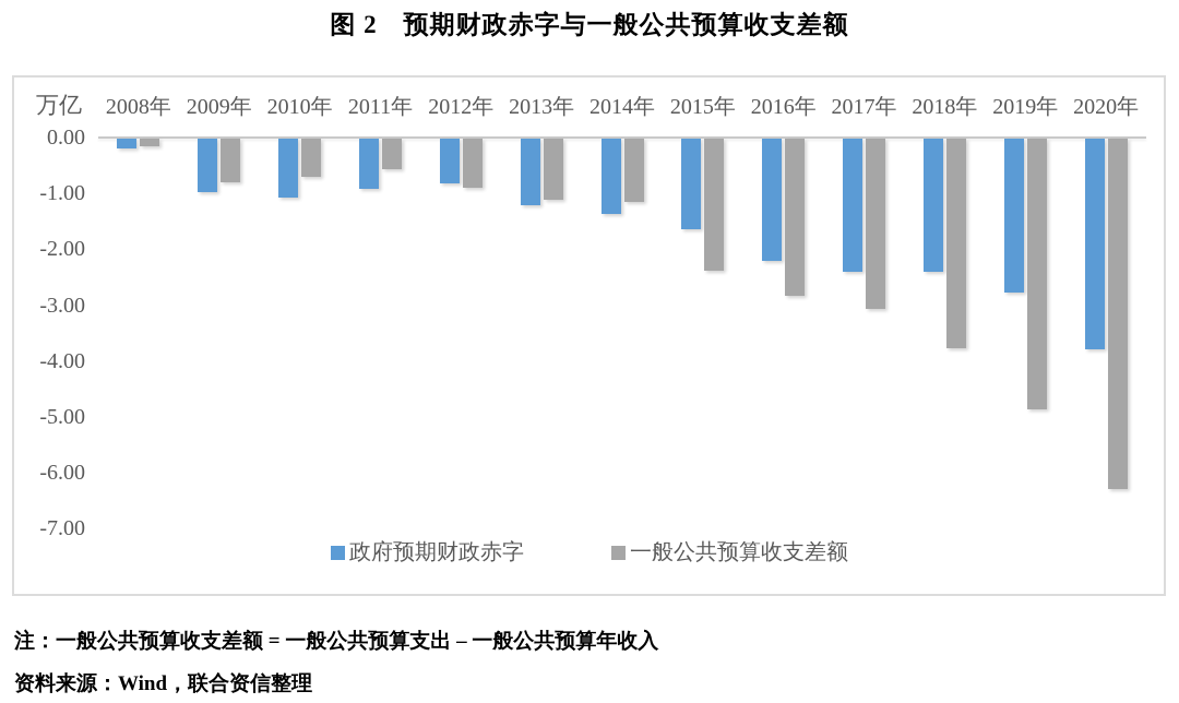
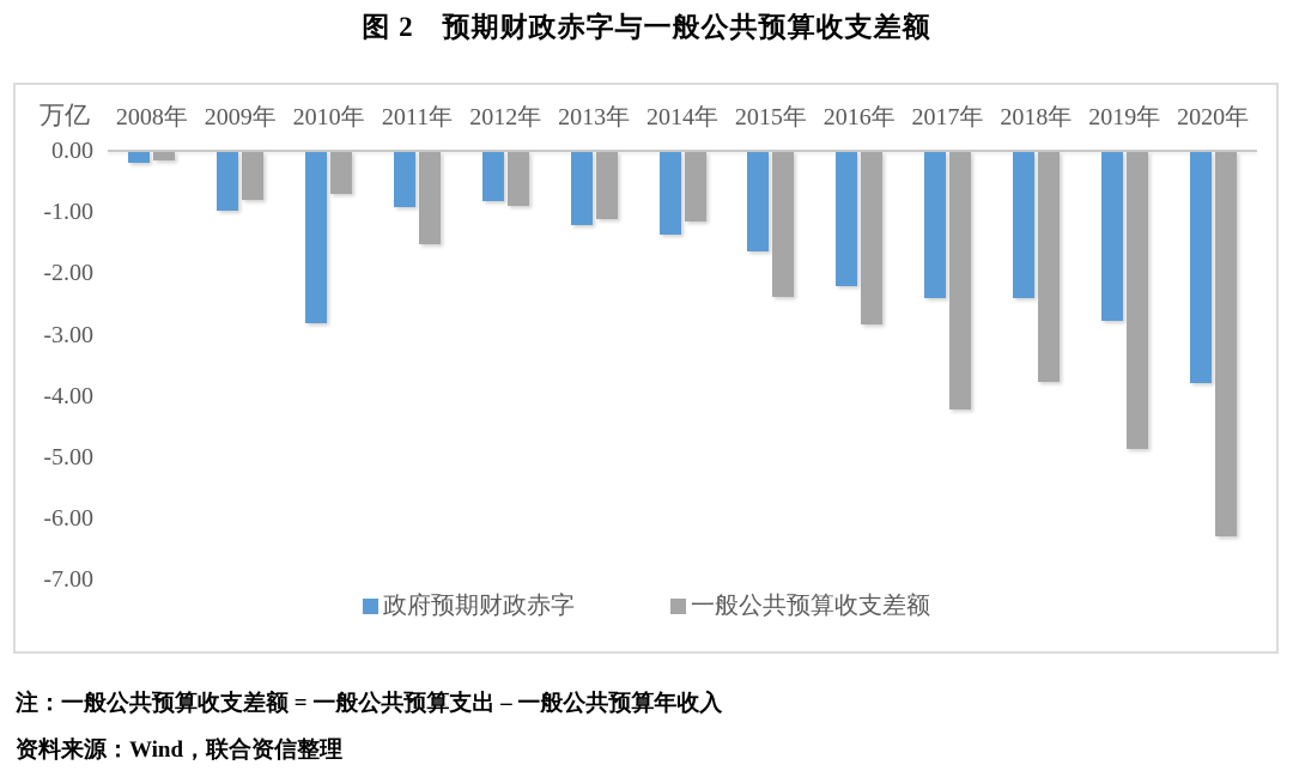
政府预期财政赤字/2010年: -1.1 -> -2.8
一般公共预算收支差额/2011年: -0.5 -> -1.5
一般公共预算收支差额/2017年: -3.0 -> -4.2
